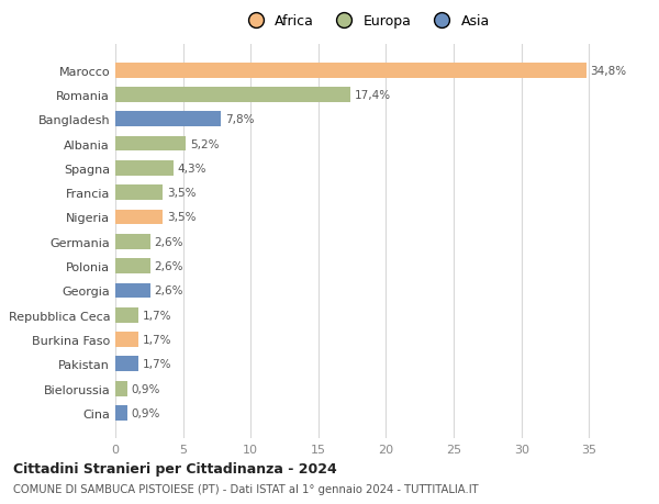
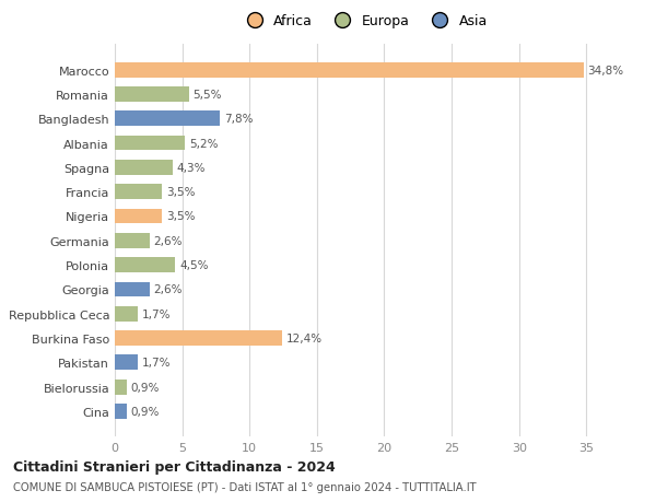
Romania: 17,4% -> 5,5%
Polonia: 2,6% -> 4,5%
Burkina Faso: 1,7% -> 12,4%
